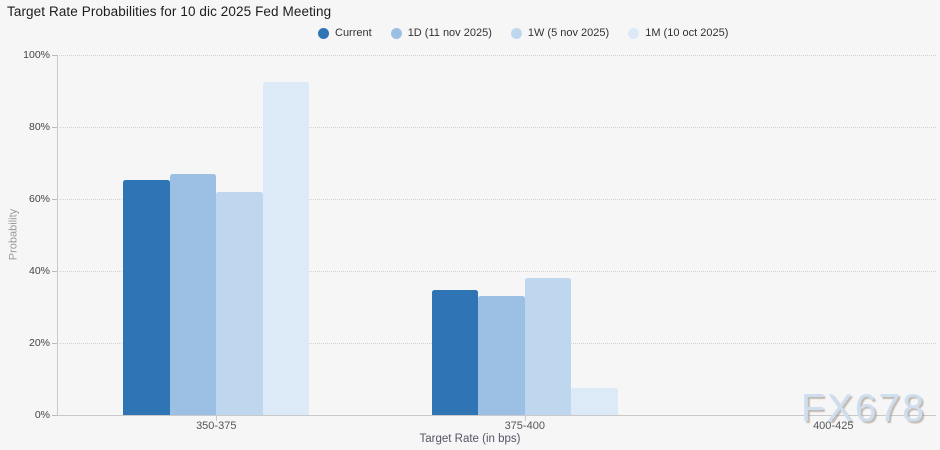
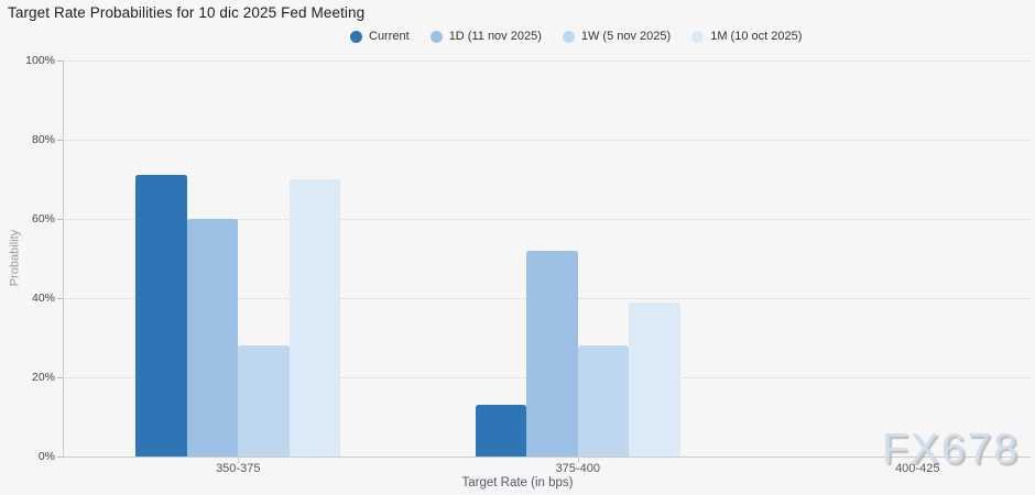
Current/350-375: 65% -> 71%
1D (11 nov 2025)/350-375: 67% -> 60%
1W (5 nov 2025)/350-375: 62% -> 28%
1M (10 oct 2025)/350-375: 93% -> 70%
Current/375-400: 35% -> 13%
1D (11 nov 2025)/375-400: 33% -> 52%
1W (5 nov 2025)/375-400: 38% -> 28%
1M (10 oct 2025)/375-400: 7% -> 39%
